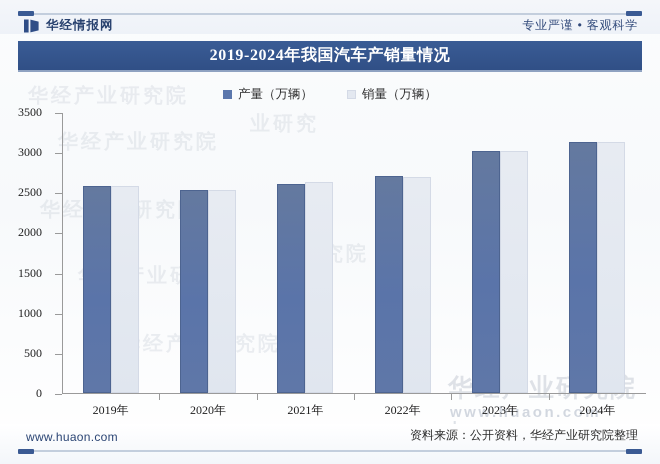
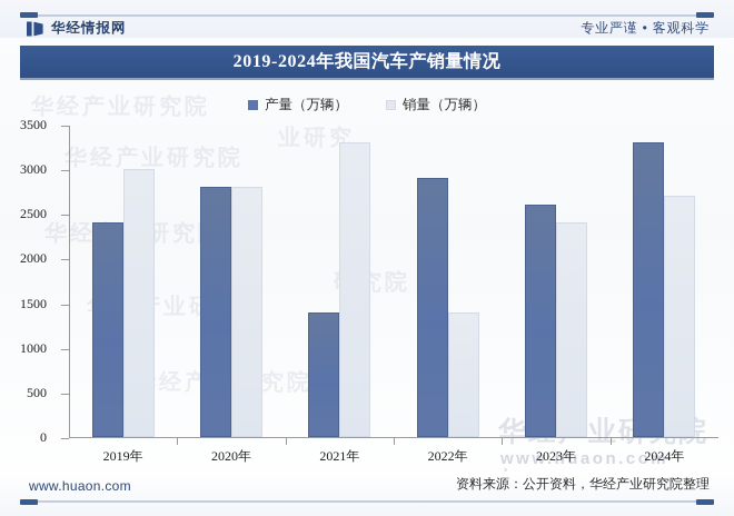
产量（万辆）/2019年: 2600 -> 2400
销量（万辆）/2019年: 2600 -> 3000
产量（万辆）/2020年: 2500 -> 2800
销量（万辆）/2020年: 2500 -> 2800
产量（万辆）/2021年: 2600 -> 1400
销量（万辆）/2021年: 2600 -> 3300
产量（万辆）/2022年: 2700 -> 2900
销量（万辆）/2022年: 2700 -> 1400
产量（万辆）/2023年: 3000 -> 2600
销量（万辆）/2023年: 3000 -> 2400
产量（万辆）/2024年: 3100 -> 3300
销量（万辆）/2024年: 3100 -> 2700
